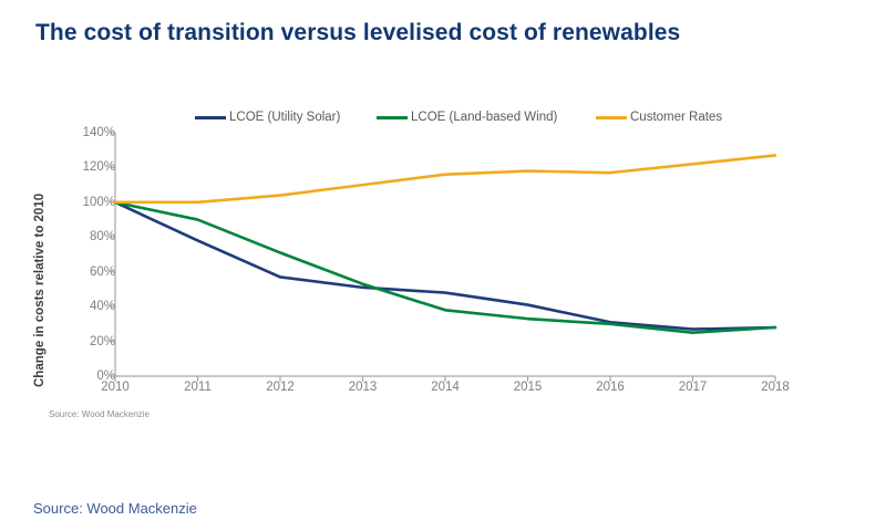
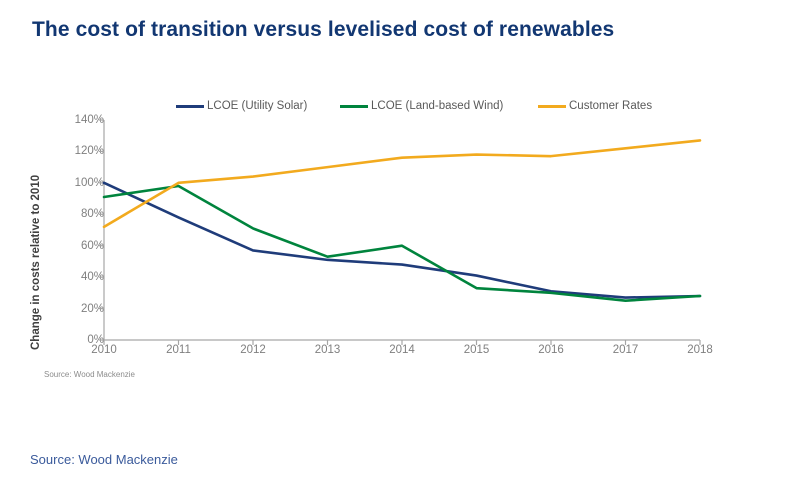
LCOE (Land-based Wind)/2010: 100% -> 91%
Customer Rates/2010: 100% -> 72%
LCOE (Land-based Wind)/2011: 90% -> 98%
LCOE (Land-based Wind)/2014: 38% -> 60%
